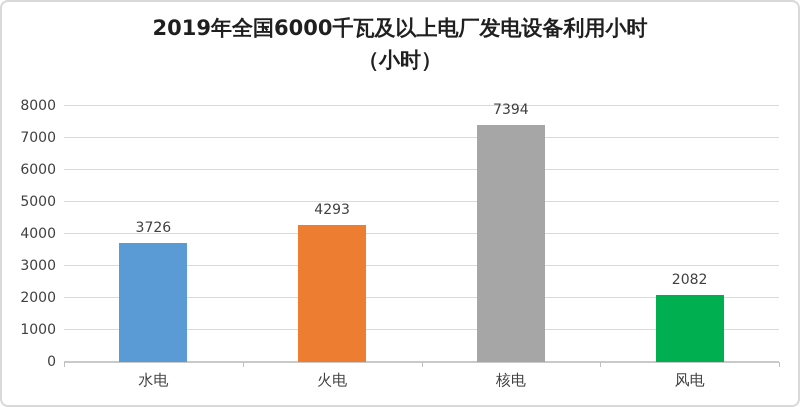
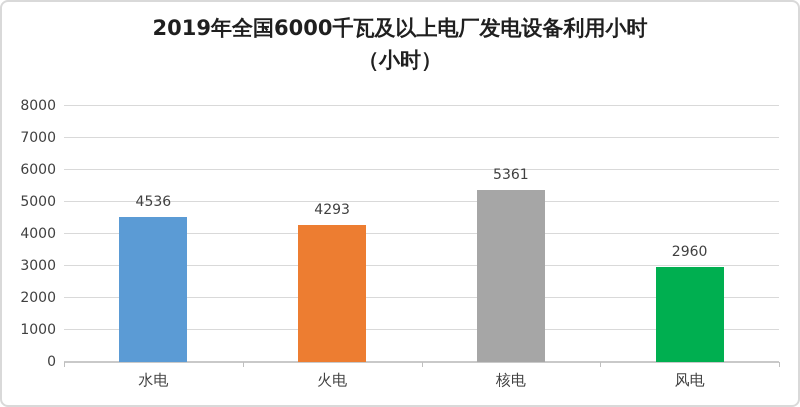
水电: 3726 -> 4536
核电: 7394 -> 5361
风电: 2082 -> 2960
